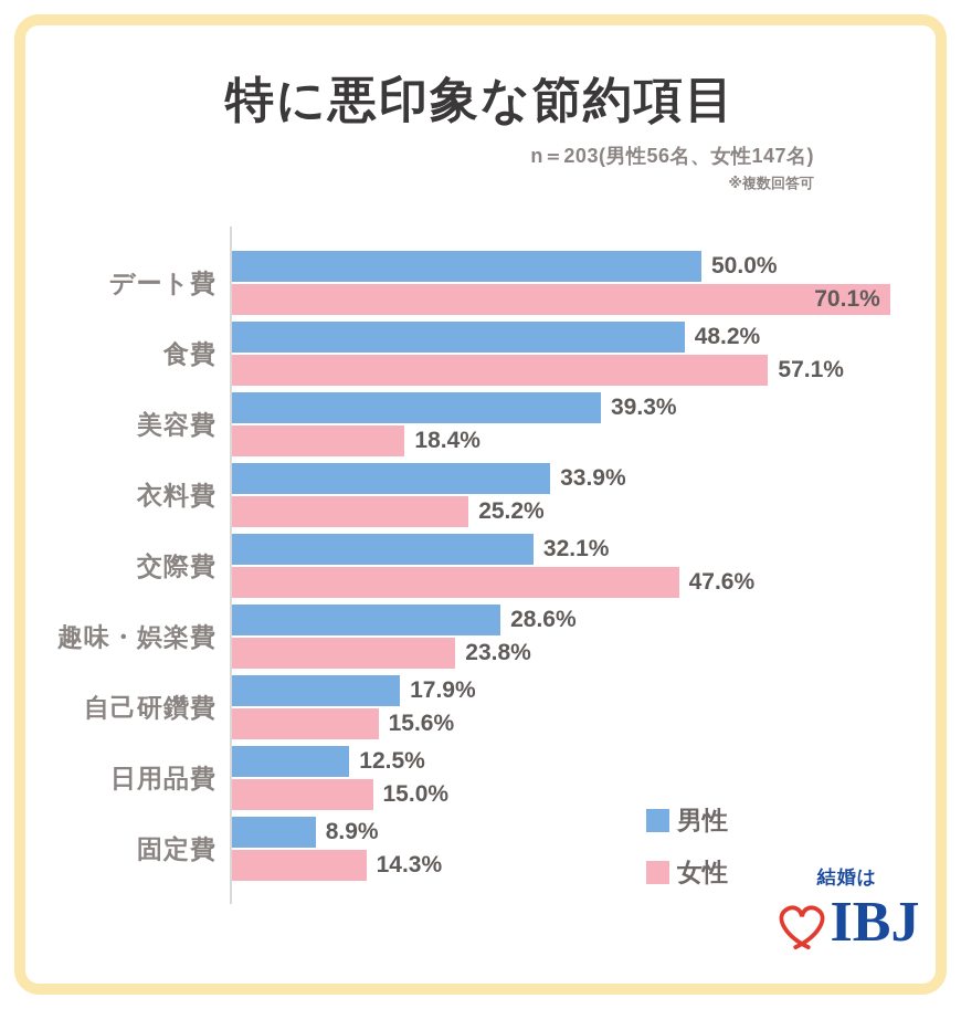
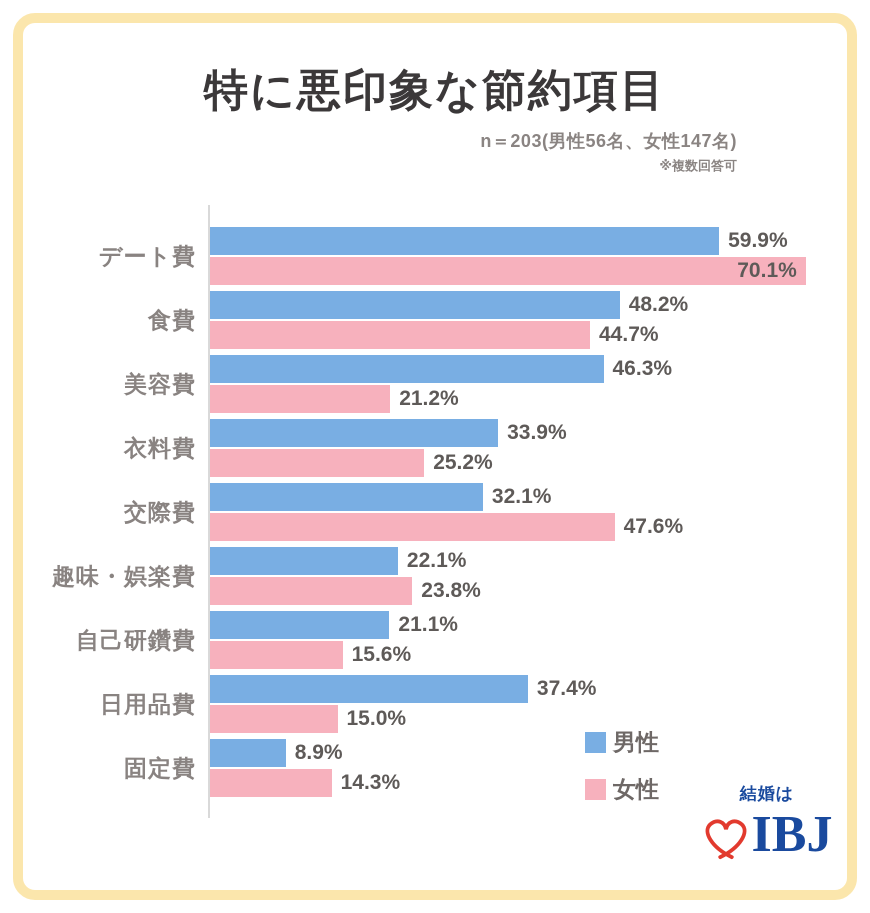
男性/デート費: 50.0% -> 59.9%
女性/食費: 57.1% -> 44.7%
男性/美容費: 39.3% -> 46.3%
女性/美容費: 18.4% -> 21.2%
男性/趣味・娯楽費: 28.6% -> 22.1%
男性/自己研鑽費: 17.9% -> 21.1%
男性/日用品費: 12.5% -> 37.4%
